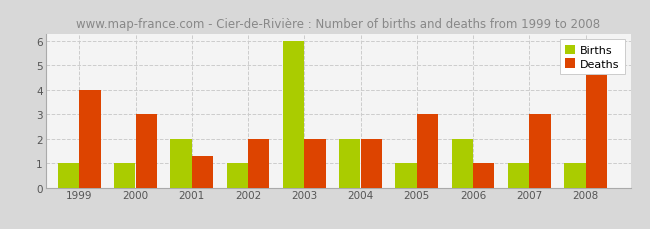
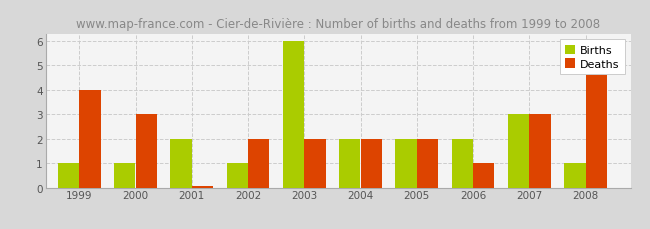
Deaths/2001: 1.30 -> 0.08
Births/2005: 1 -> 2
Deaths/2005: 3.00 -> 2.00
Births/2007: 1 -> 3
